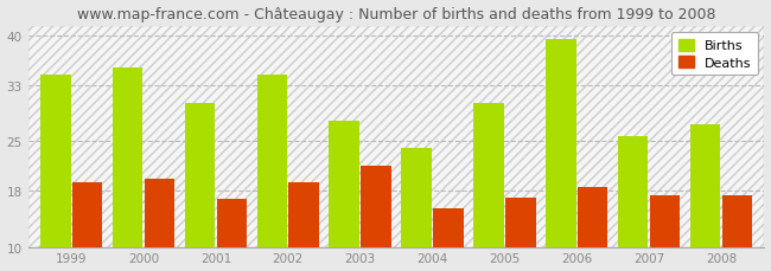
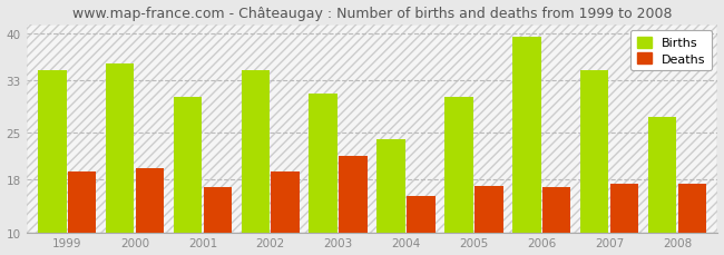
Births/2003: 28.0 -> 31.0
Deaths/2006: 18.6 -> 16.8
Births/2007: 25.8 -> 34.5
